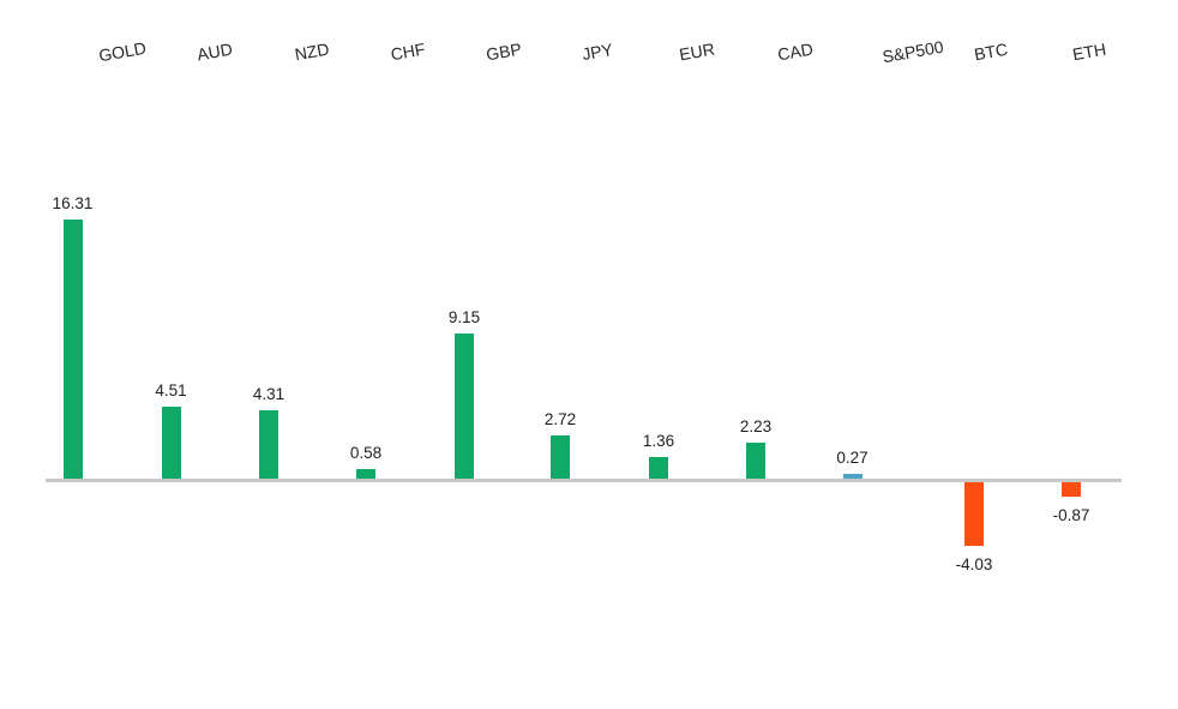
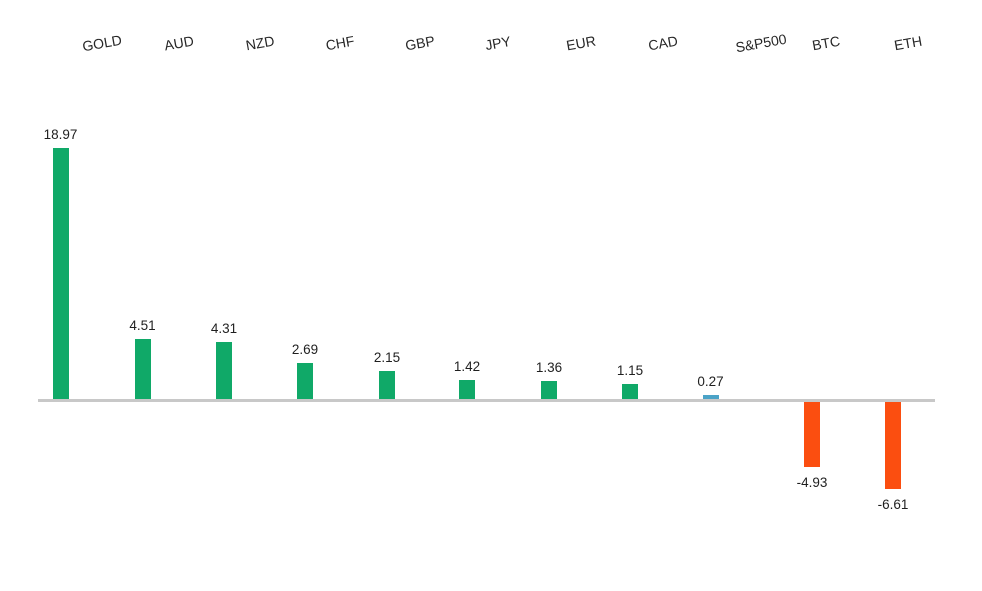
GOLD: 16.31 -> 18.97
CHF: 0.58 -> 2.69
GBP: 9.15 -> 2.15
JPY: 2.72 -> 1.42
CAD: 2.23 -> 1.15
BTC: -4.03 -> -4.93
ETH: -0.87 -> -6.61
